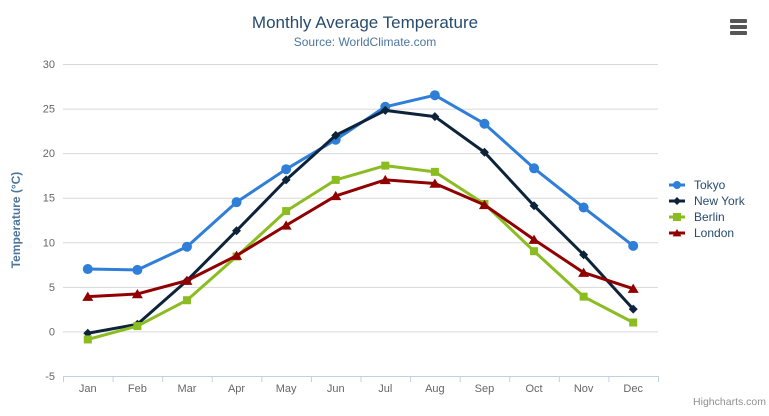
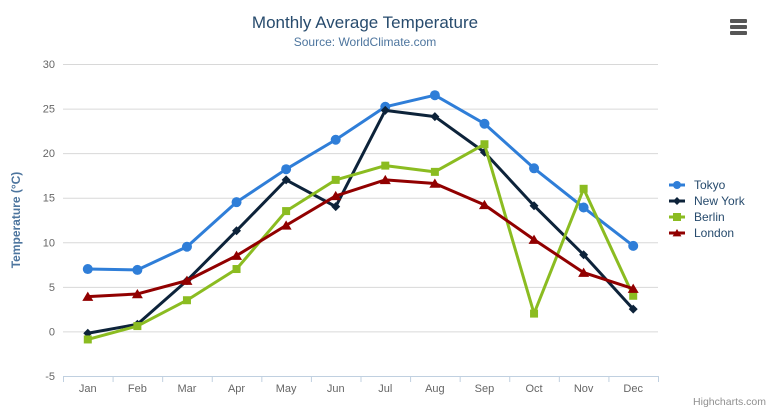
Berlin/Apr: 8 -> 7
New York/Jun: 22 -> 14
Berlin/Sep: 14 -> 21
Berlin/Oct: 9 -> 2
Berlin/Nov: 4 -> 16
Berlin/Dec: 1 -> 4
